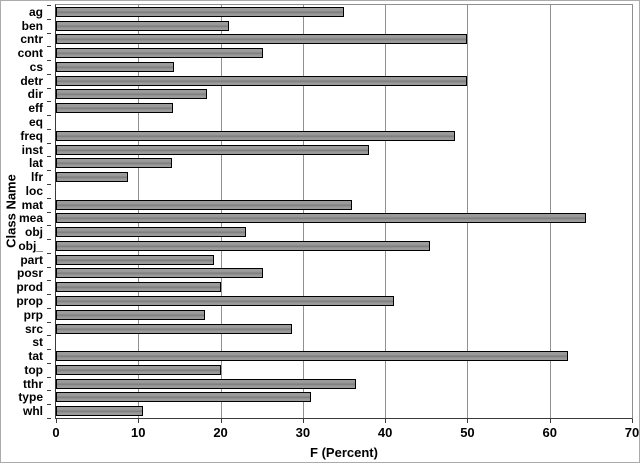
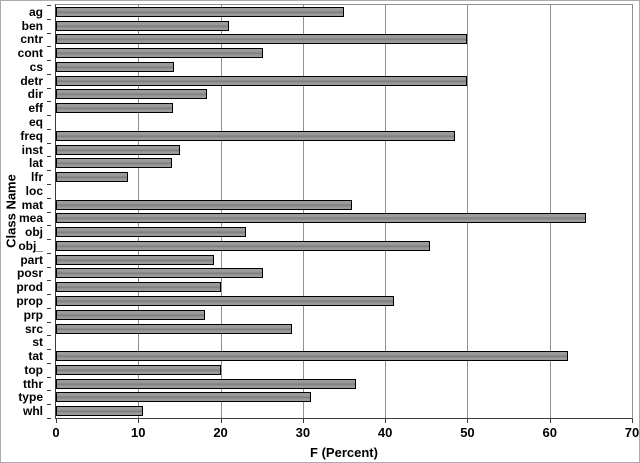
inst: 38 -> 15
